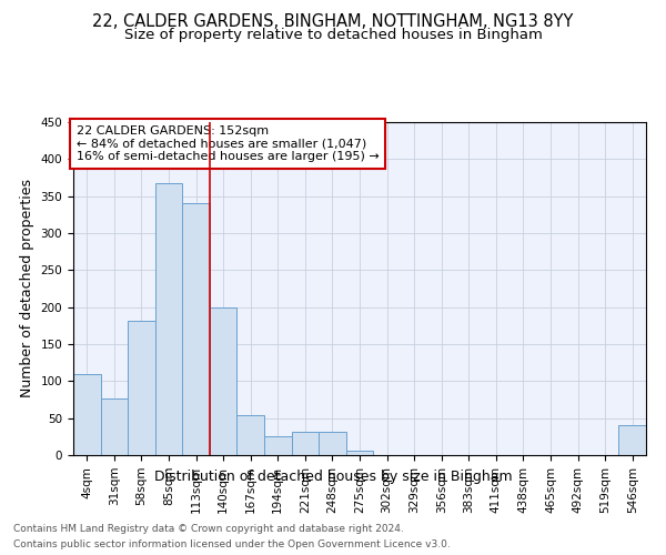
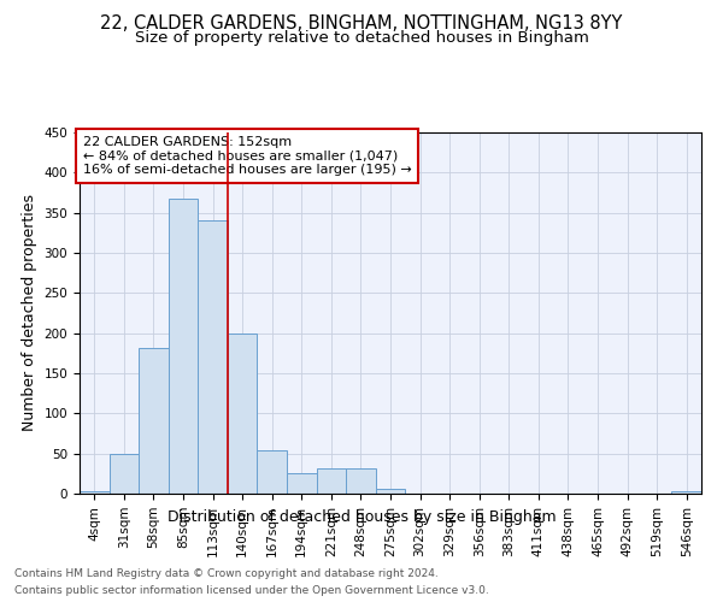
4sqm: 110 -> 3
31sqm: 76 -> 50
546sqm: 40 -> 3
